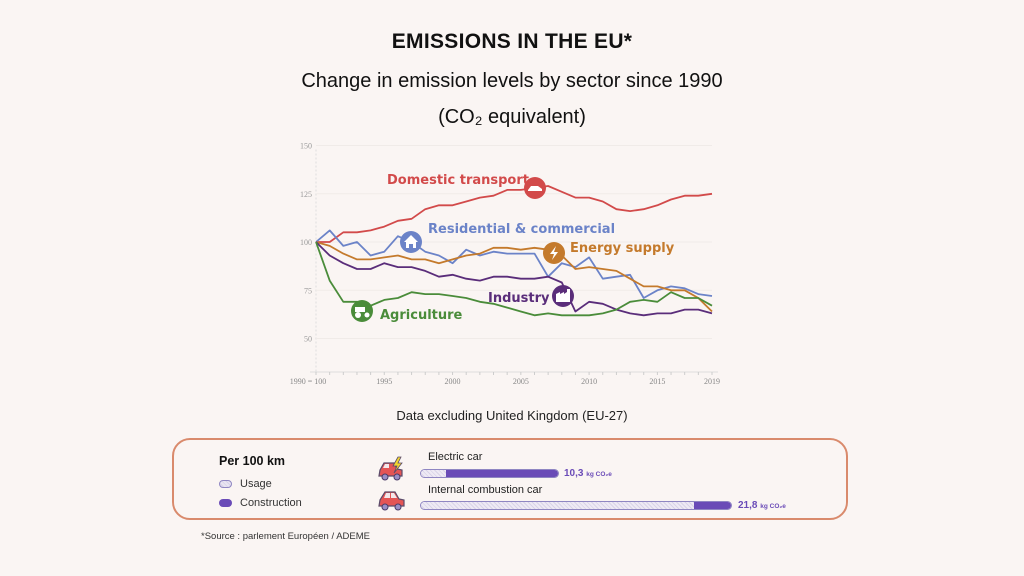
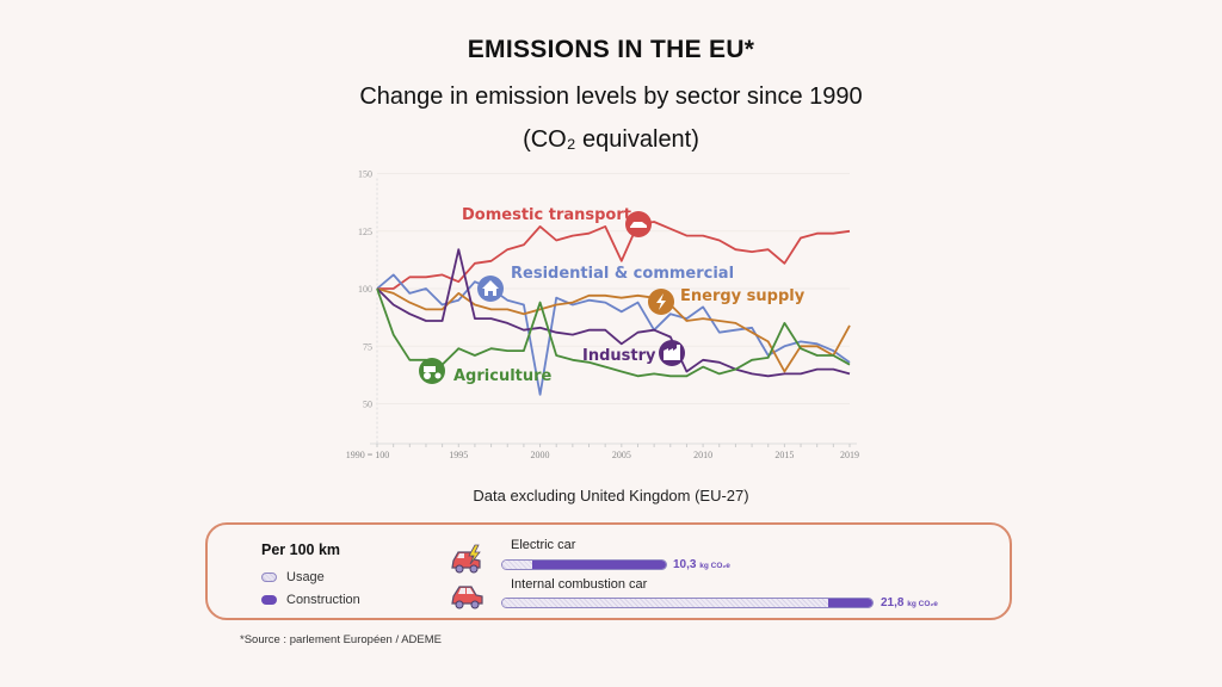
Domestic transport/1995: 108 -> 103
Energy supply/1995: 92 -> 98
Industry/1995: 89 -> 117
Agriculture/1995: 70 -> 74
Domestic transport/2000: 119 -> 127
Residential & commercial/2000: 89 -> 54
Agriculture/2000: 72 -> 94
Domestic transport/2005: 127 -> 112
Residential & commercial/2005: 94 -> 90
Industry/2005: 81 -> 76
Agriculture/2010: 62 -> 66
Domestic transport/2015: 119 -> 111
Energy supply/2015: 77 -> 64
Agriculture/2015: 69 -> 85
Residential & commercial/2019: 72 -> 68
Energy supply/2019: 64 -> 84
